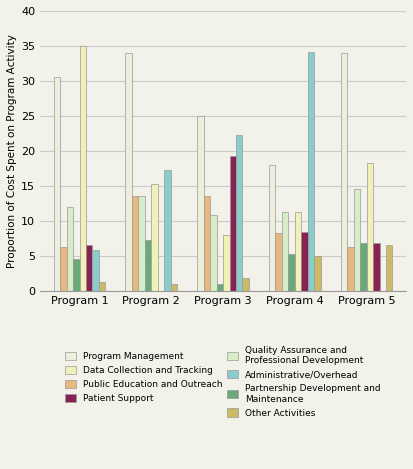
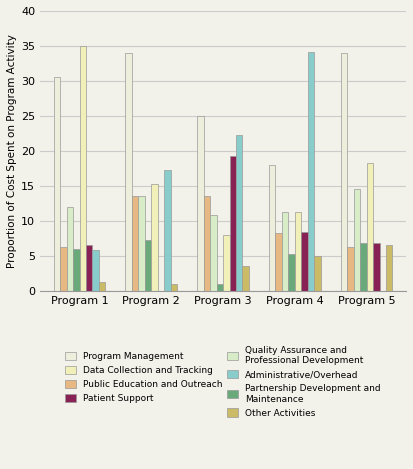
Partnership Development and Maintenance/Program 1: 4.5 -> 6.0
Other Activities/Program 3: 1.8 -> 3.6
